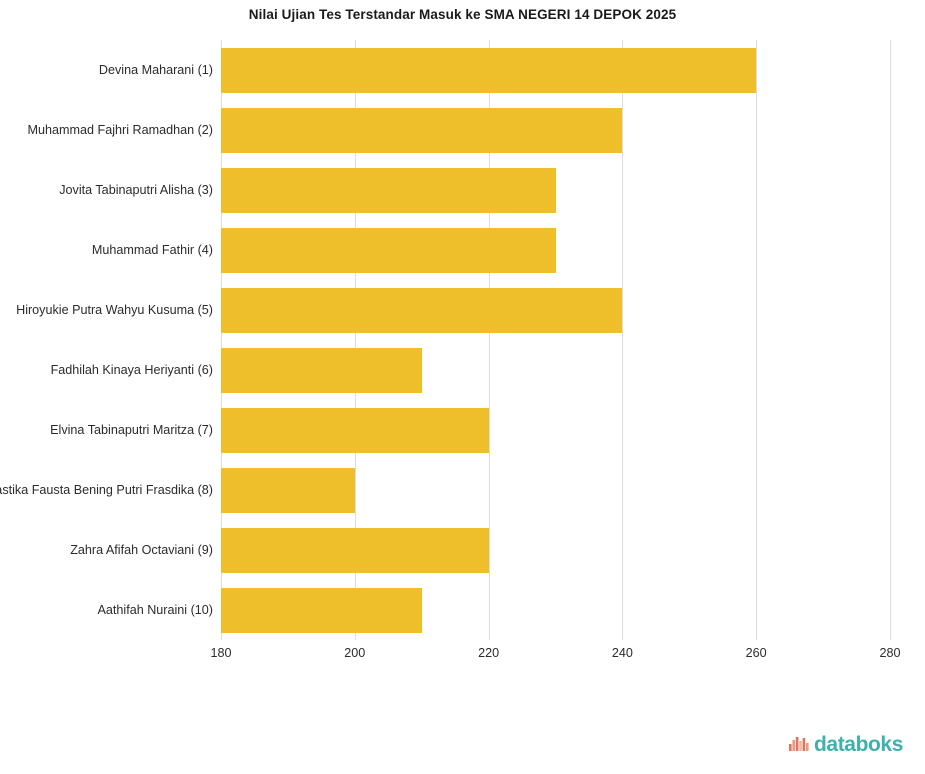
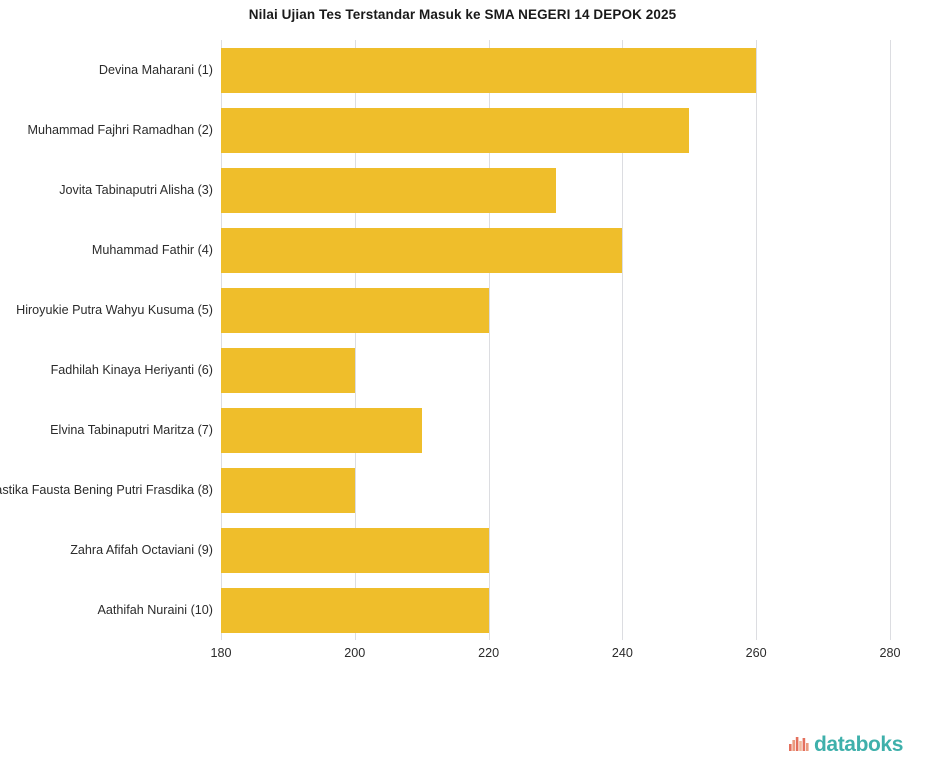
Muhammad Fajhri Ramadhan (2): 240 -> 250
Muhammad Fathir (4): 230 -> 240
Hiroyukie Putra Wahyu Kusuma (5): 240 -> 220
Fadhilah Kinaya Heriyanti (6): 210 -> 200
Elvina Tabinaputri Maritza (7): 220 -> 210
Aathifah Nuraini (10): 210 -> 220
